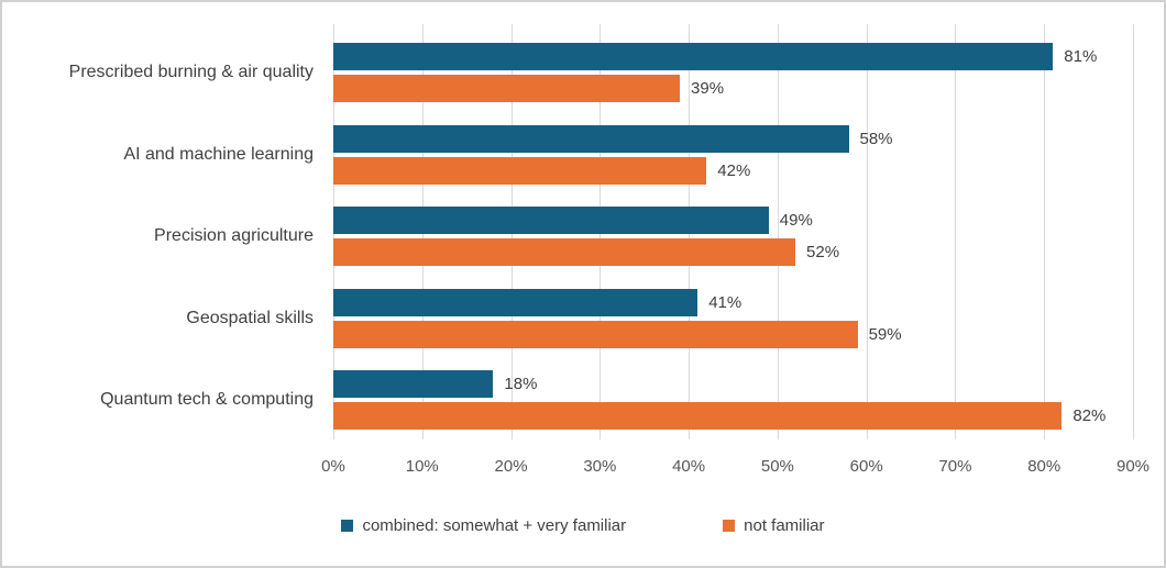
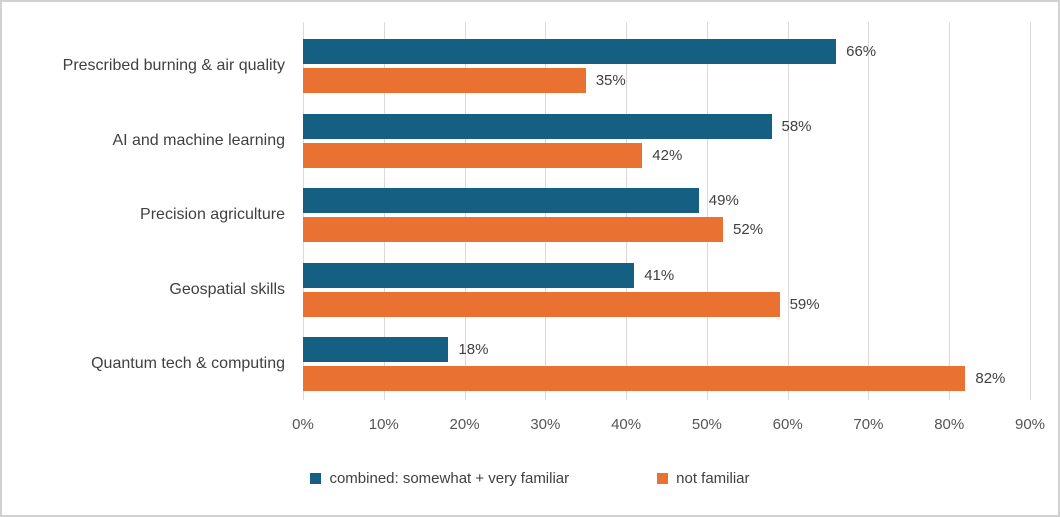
combined: somewhat + very familiar/Prescribed burning & air quality: 81% -> 66%
not familiar/Prescribed burning & air quality: 39% -> 35%
